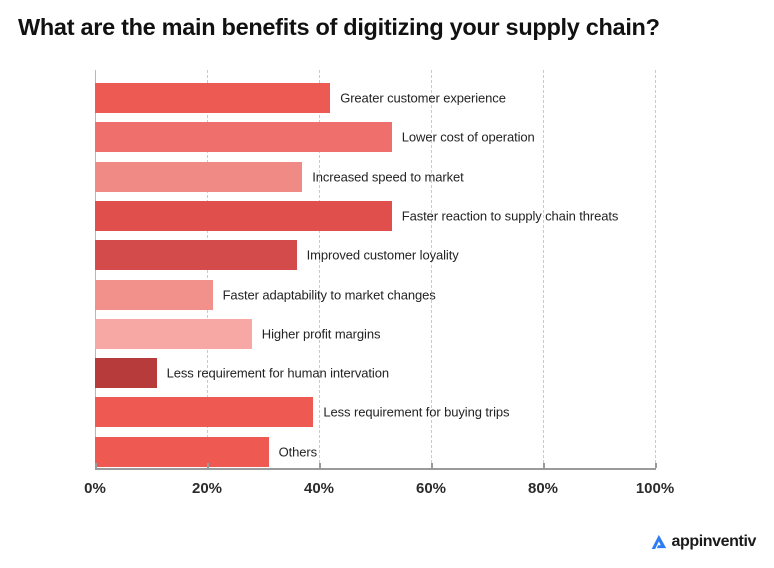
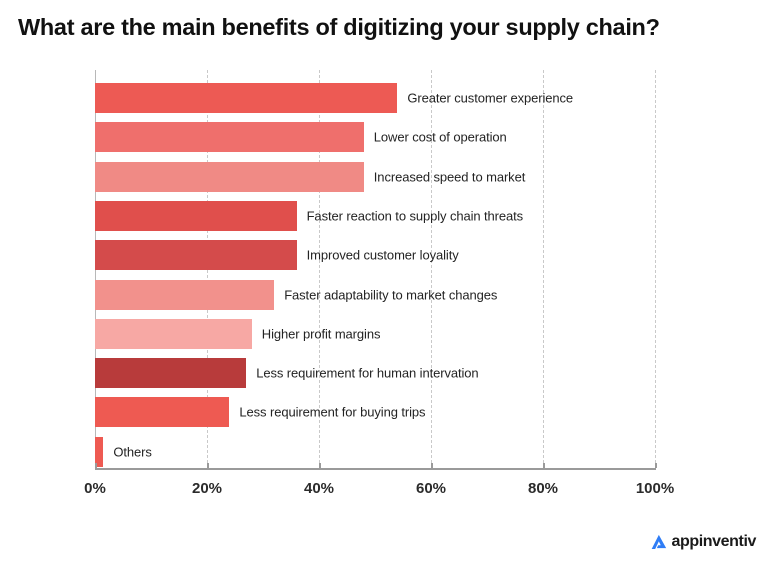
Greater customer experience: 42% -> 54%
Lower cost of operation: 53% -> 48%
Increased speed to market: 37% -> 48%
Faster reaction to supply chain threats: 53% -> 36%
Faster adaptability to market changes: 21% -> 32%
Less requirement for human intervation: 11% -> 27%
Less requirement for buying trips: 39% -> 24%
Others: 31% -> 2%
